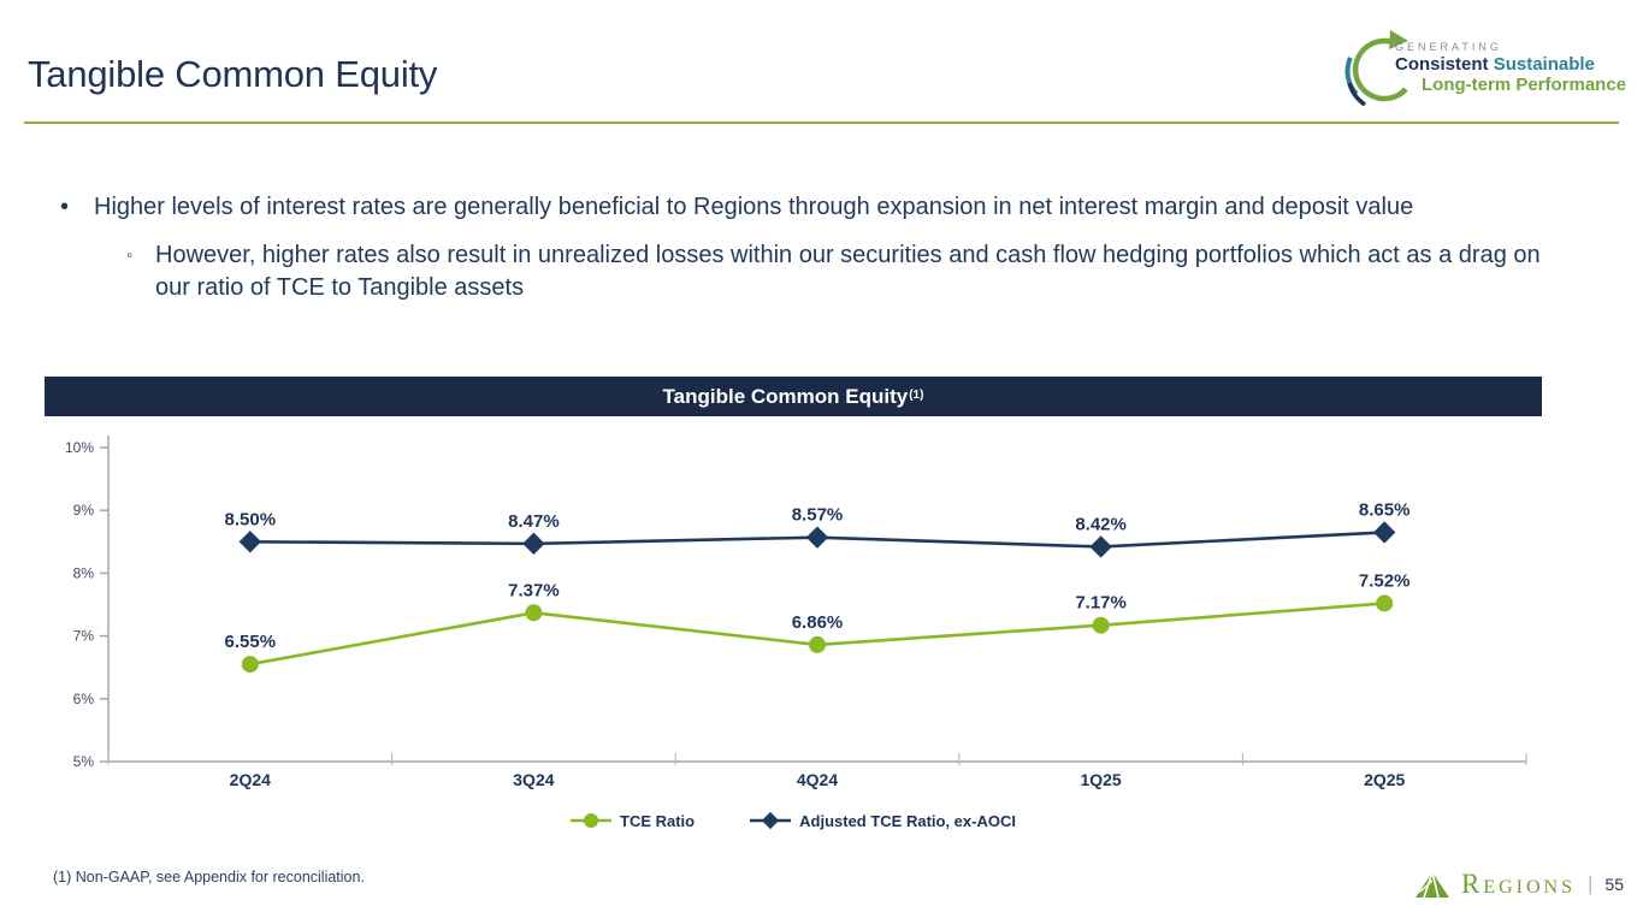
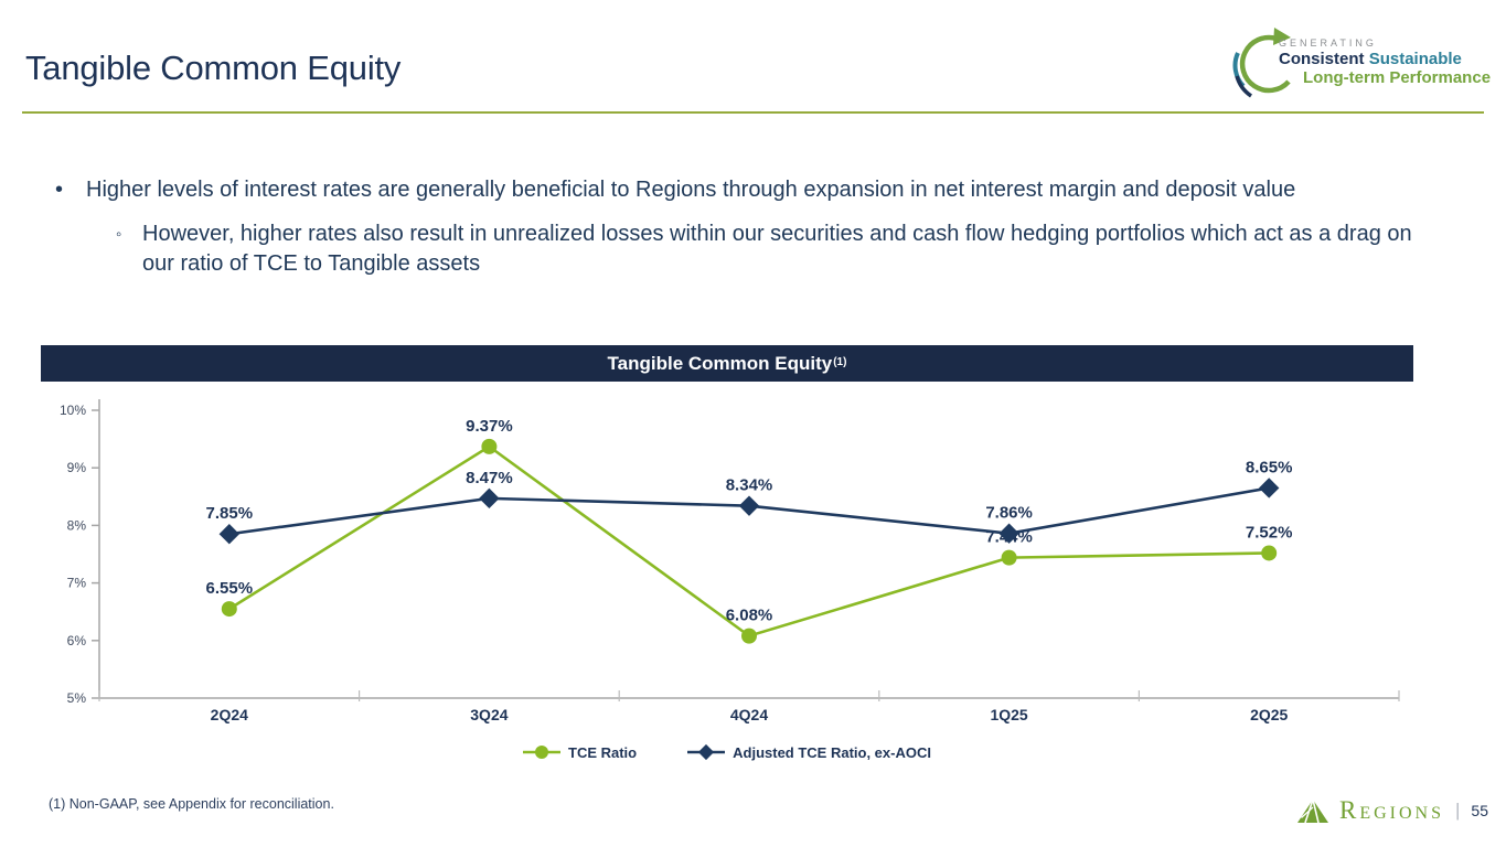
Adjusted TCE Ratio, ex-AOCI/2Q24: 8.50% -> 7.85%
TCE Ratio/3Q24: 7.37% -> 9.37%
TCE Ratio/4Q24: 6.86% -> 6.08%
Adjusted TCE Ratio, ex-AOCI/4Q24: 8.57% -> 8.34%
TCE Ratio/1Q25: 7.17% -> 7.44%
Adjusted TCE Ratio, ex-AOCI/1Q25: 8.42% -> 7.86%
